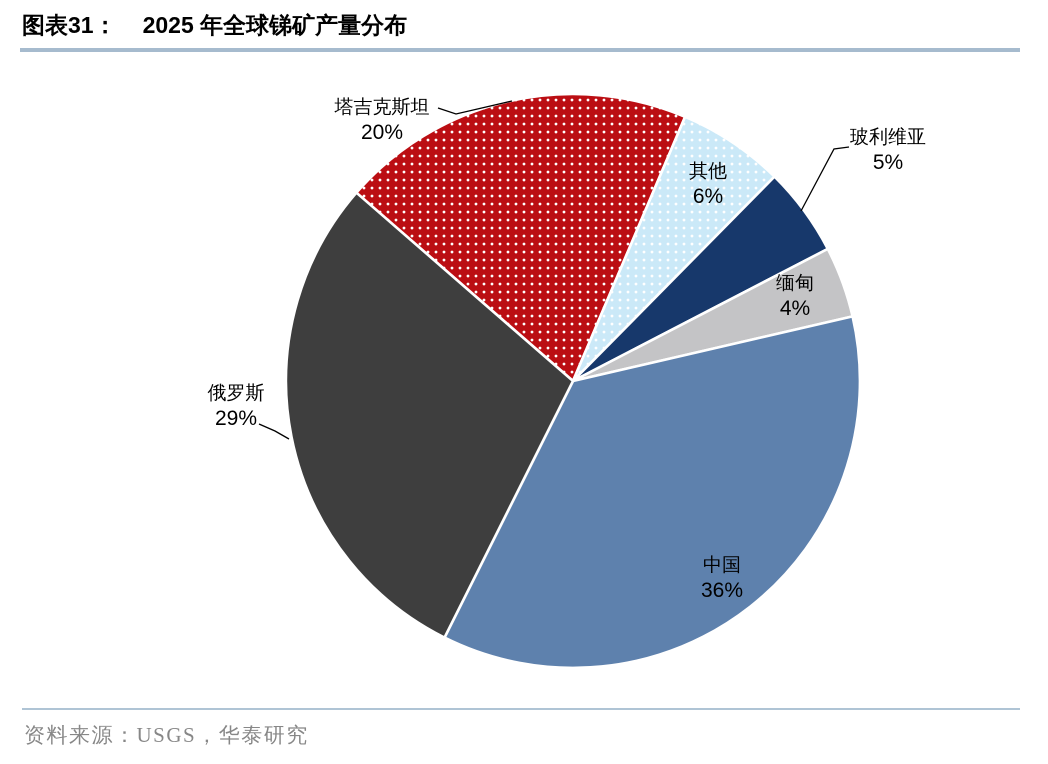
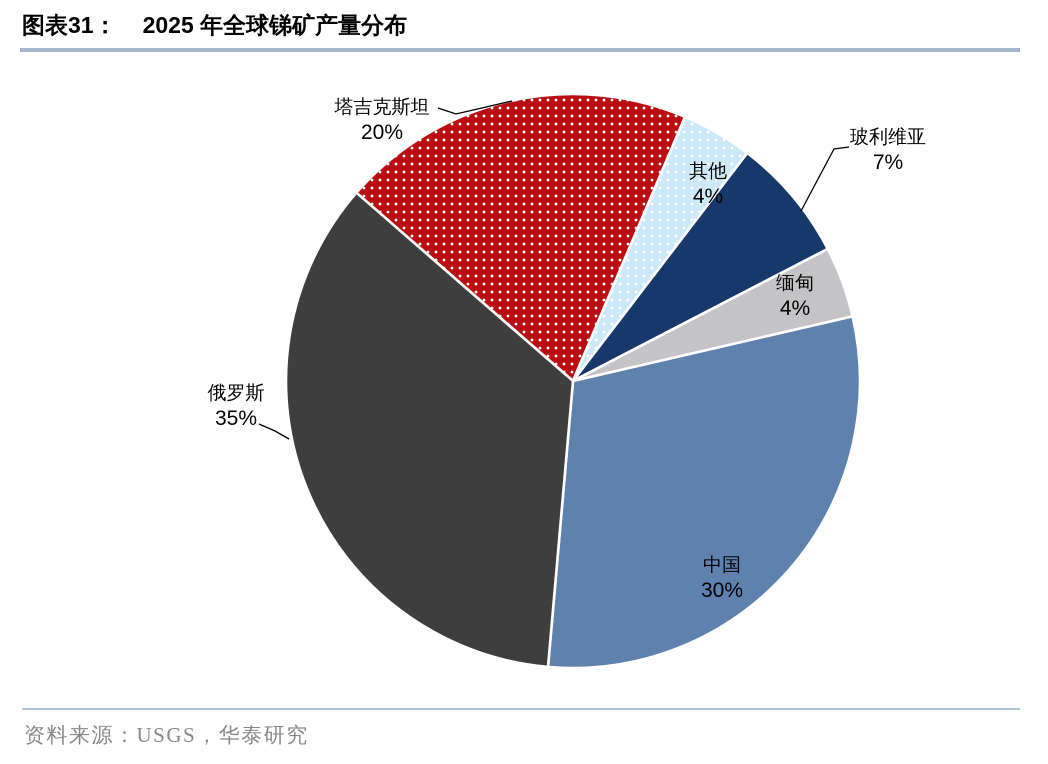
其他: 6% -> 4%
玻利维亚: 5% -> 7%
中国: 36% -> 30%
俄罗斯: 29% -> 35%
